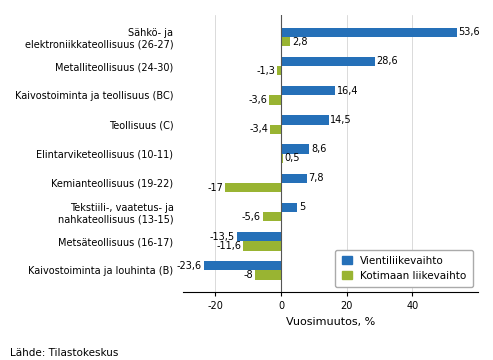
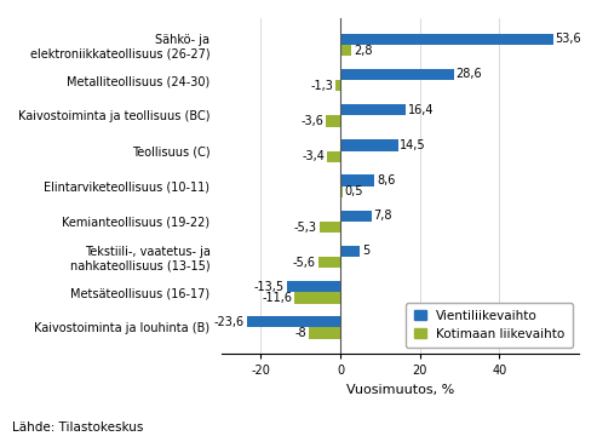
Kotimaan liikevaihto/Kemianteollisuus (19-22): -17 -> -5,3
